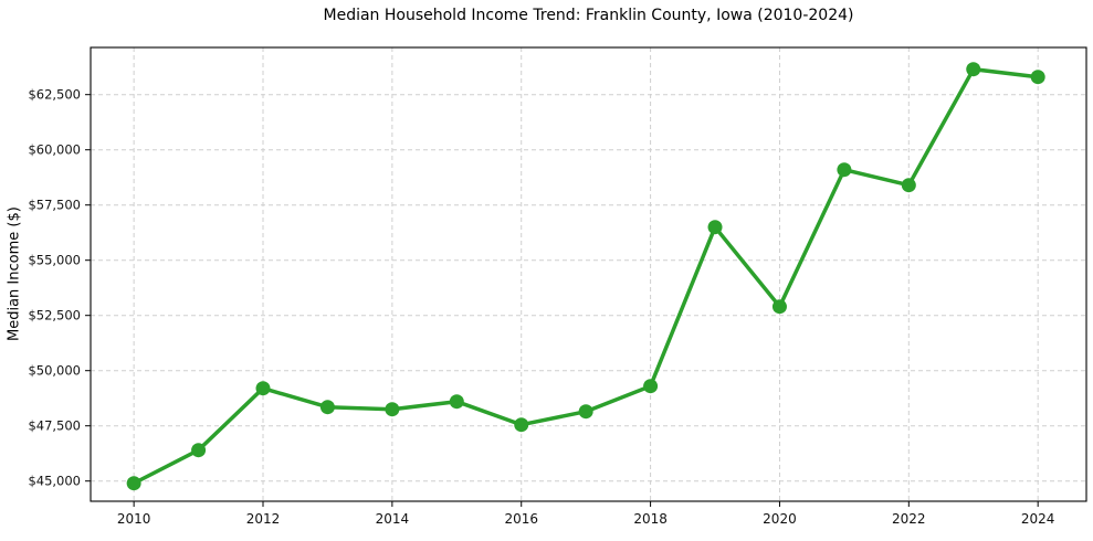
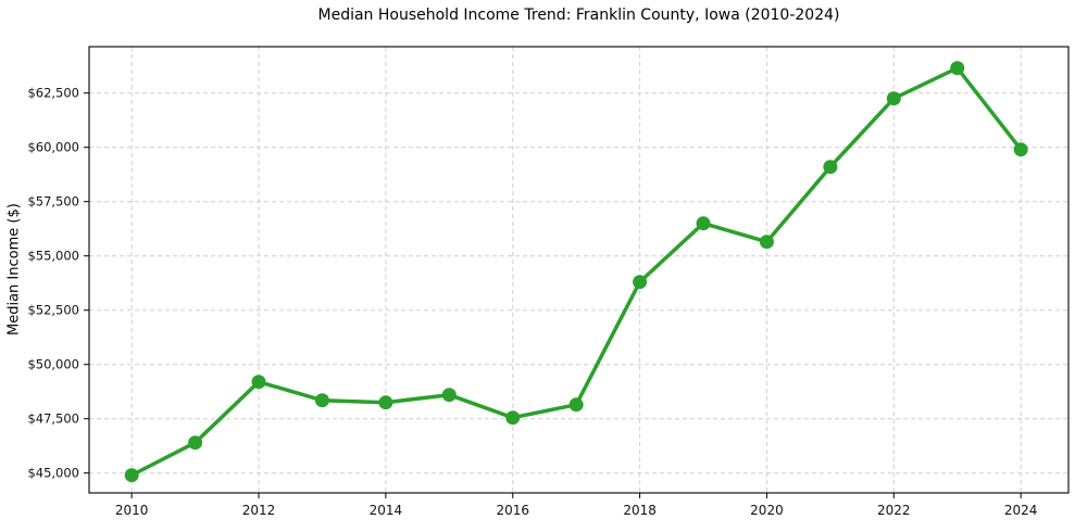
2018: $49300 -> $53800
2020: $52900 -> $55600
2022: $58400 -> $62200
2024: $63300 -> $59900
